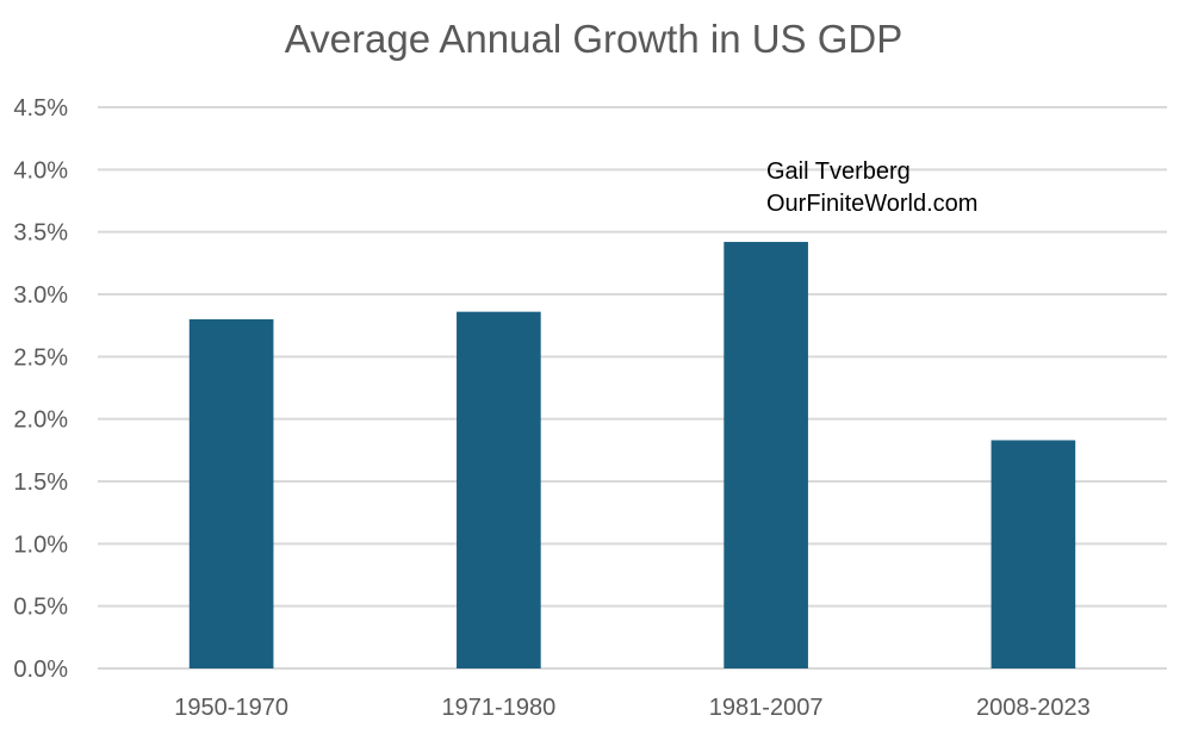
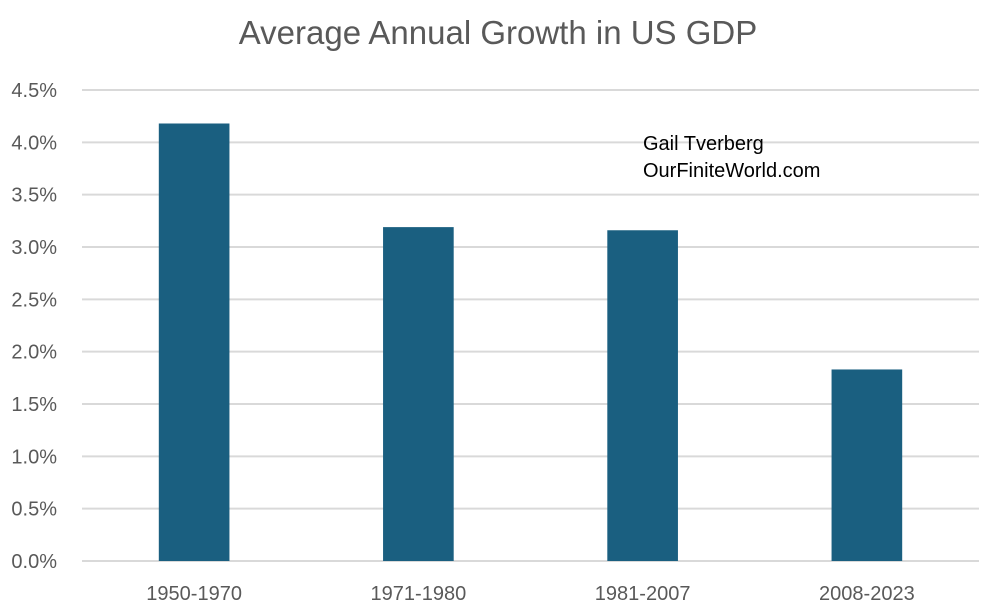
1950-1970: 2.80% -> 4.18%
1971-1980: 2.86% -> 3.19%
1981-2007: 3.42% -> 3.16%
